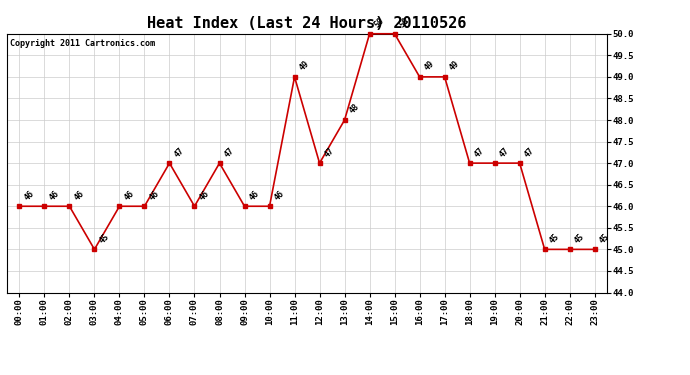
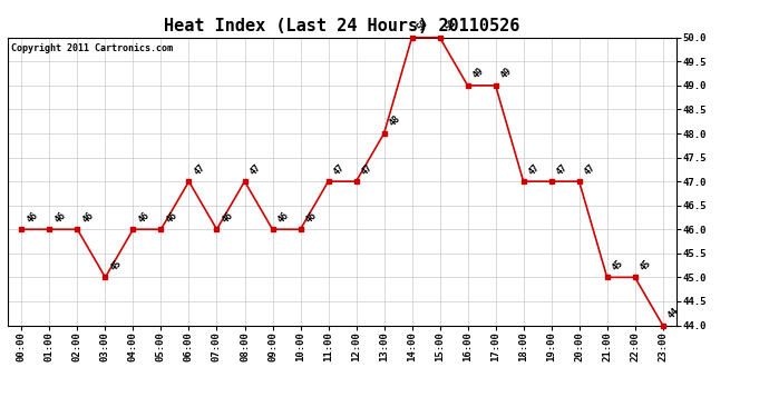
11:00: 49 -> 47
23:00: 45 -> 44
